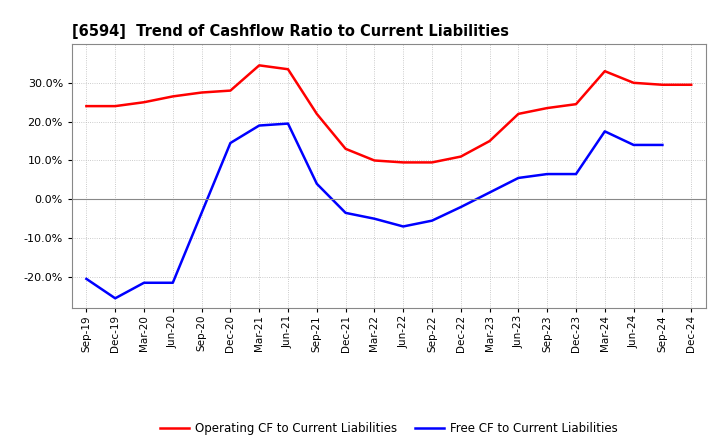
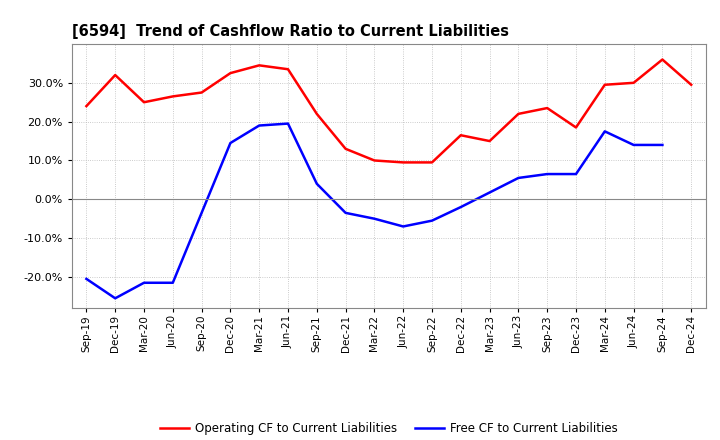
Operating CF to Current Liabilities/Dec-19: 24.0% -> 32.0%
Operating CF to Current Liabilities/Dec-20: 28.0% -> 32.5%
Operating CF to Current Liabilities/Dec-22: 11.0% -> 16.5%
Operating CF to Current Liabilities/Dec-23: 24.5% -> 18.5%
Operating CF to Current Liabilities/Mar-24: 33.0% -> 29.5%
Operating CF to Current Liabilities/Sep-24: 29.5% -> 36.0%
